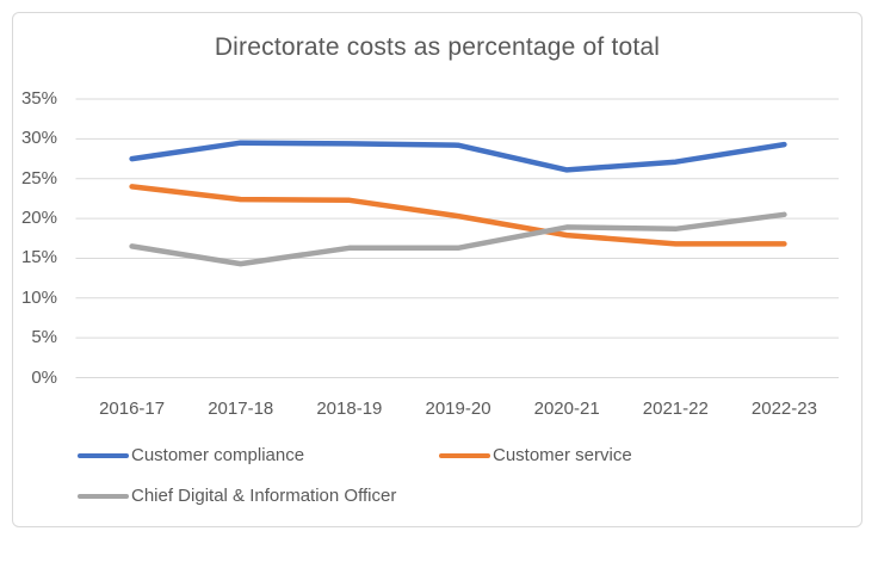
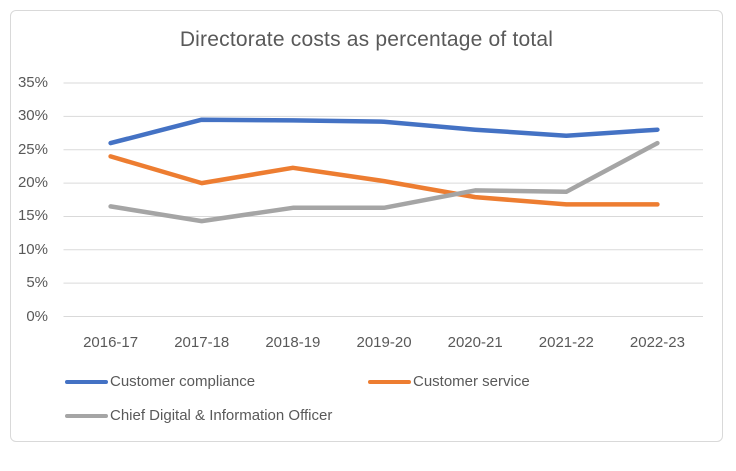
Customer compliance/2016-17: 28% -> 26%
Customer service/2017-18: 22% -> 20%
Customer compliance/2020-21: 26% -> 28%
Customer compliance/2022-23: 29% -> 28%
Chief Digital & Information Officer/2022-23: 20% -> 26%
